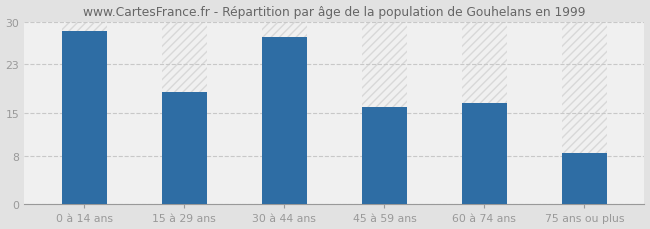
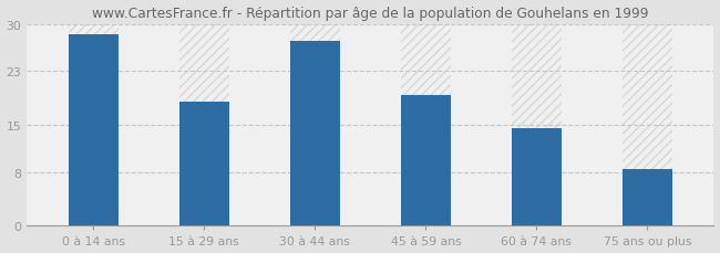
45 à 59 ans: 16.0 -> 19.5
60 à 74 ans: 16.6 -> 14.5
